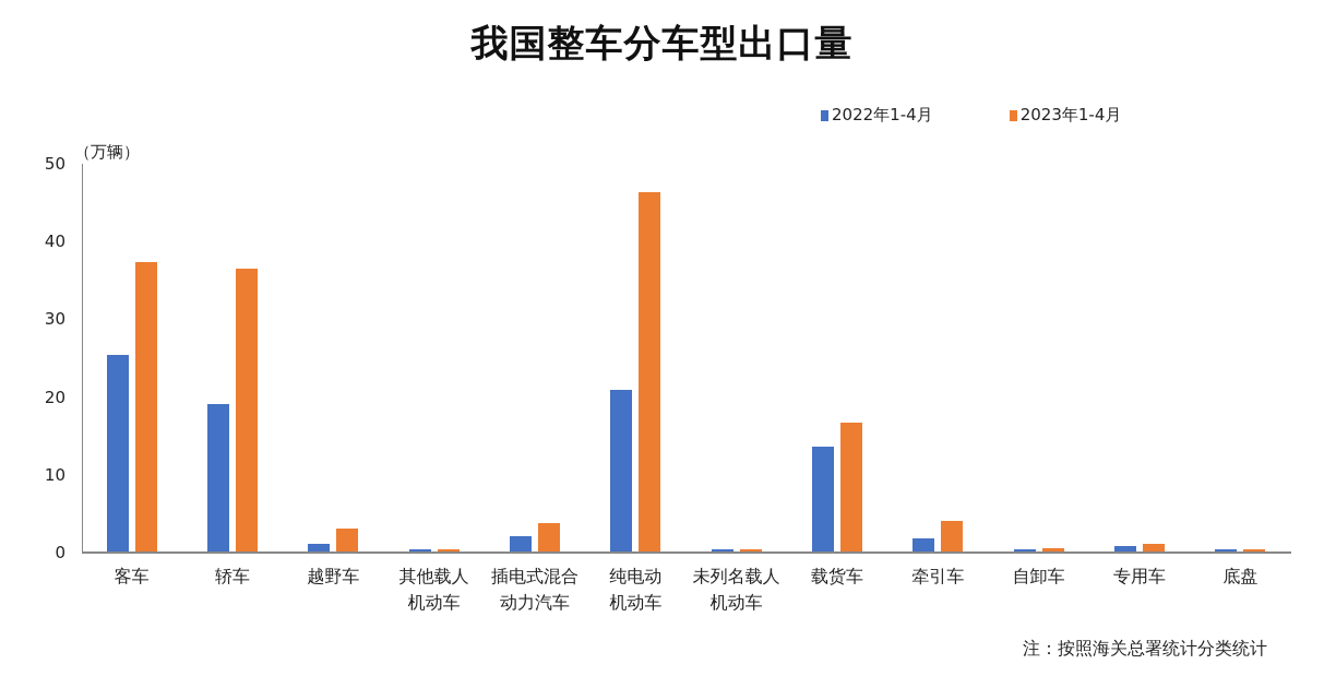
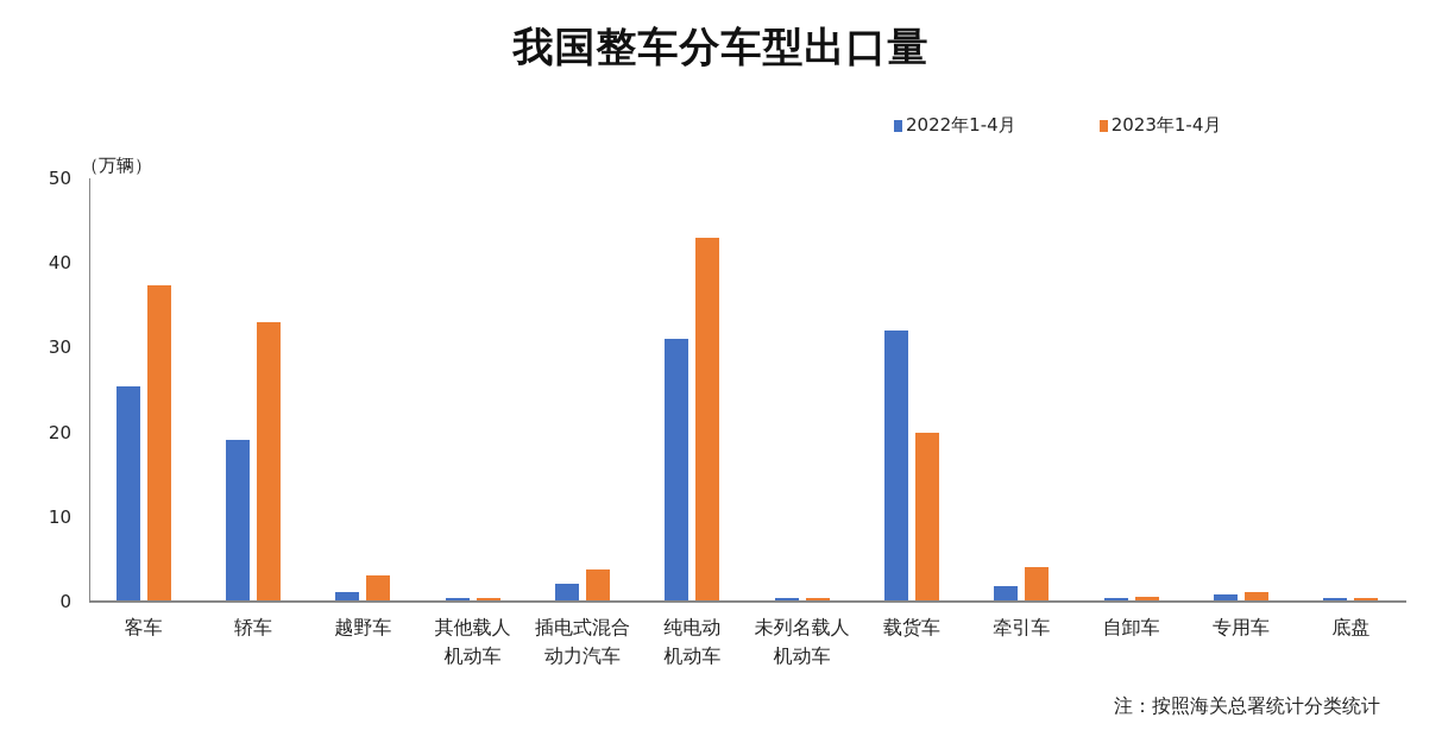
2023年1-4月/轿车: 36 -> 33
2022年1-4月/纯电动 机动车: 21 -> 31
2023年1-4月/纯电动 机动车: 46 -> 43
2022年1-4月/载货车: 14 -> 32
2023年1-4月/载货车: 17 -> 20
